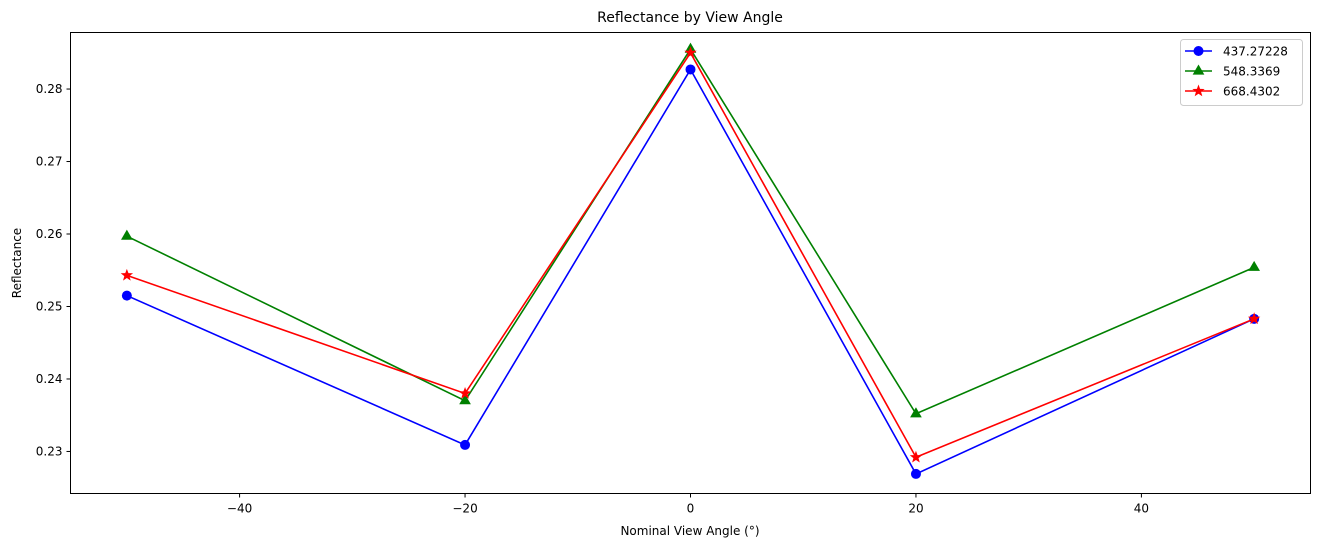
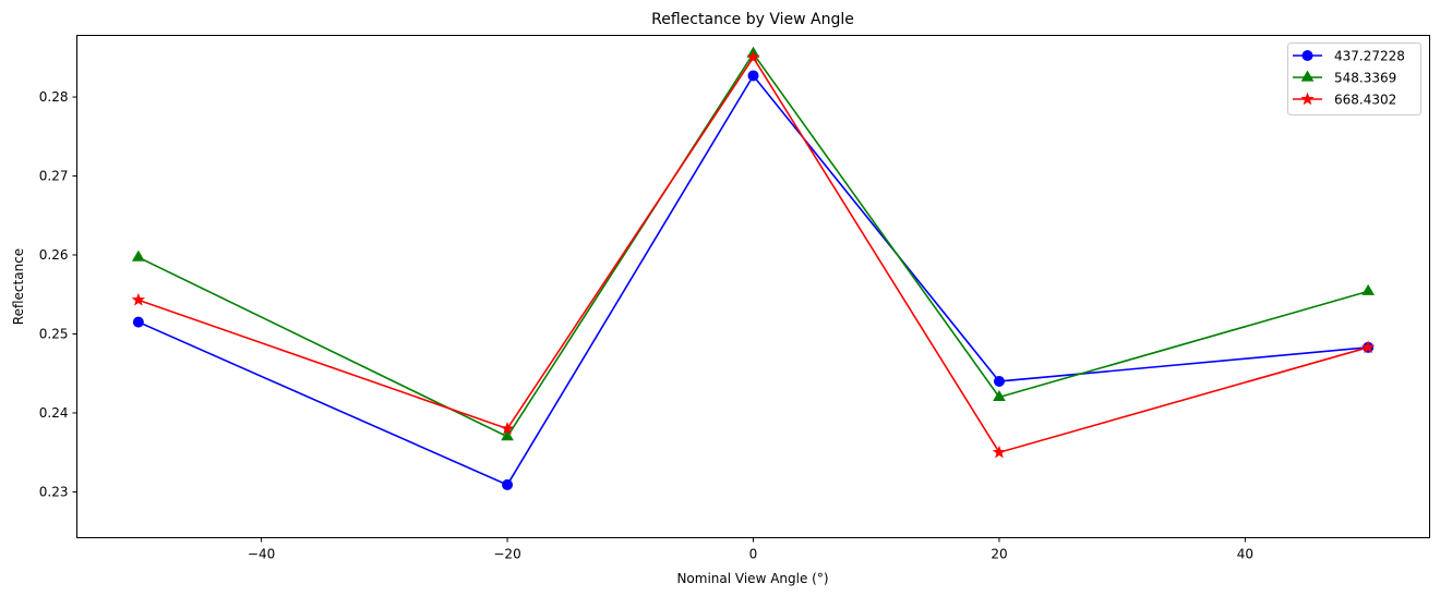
437.27228/20: 0.227 -> 0.244
548.3369/20: 0.235 -> 0.242
668.4302/20: 0.229 -> 0.235
